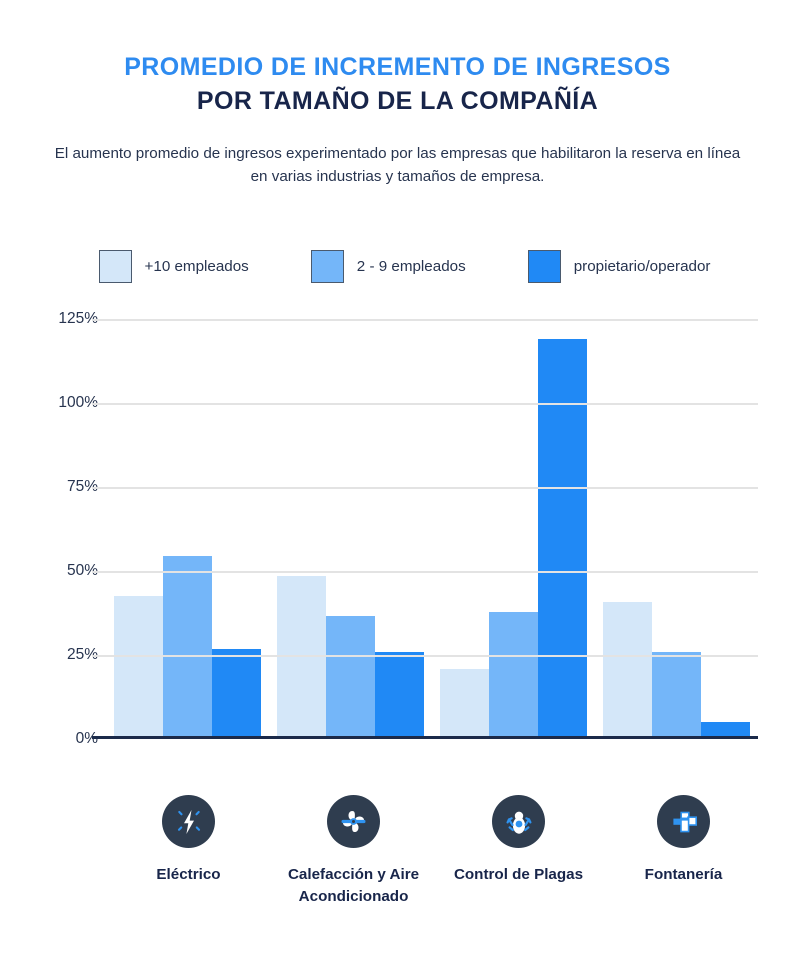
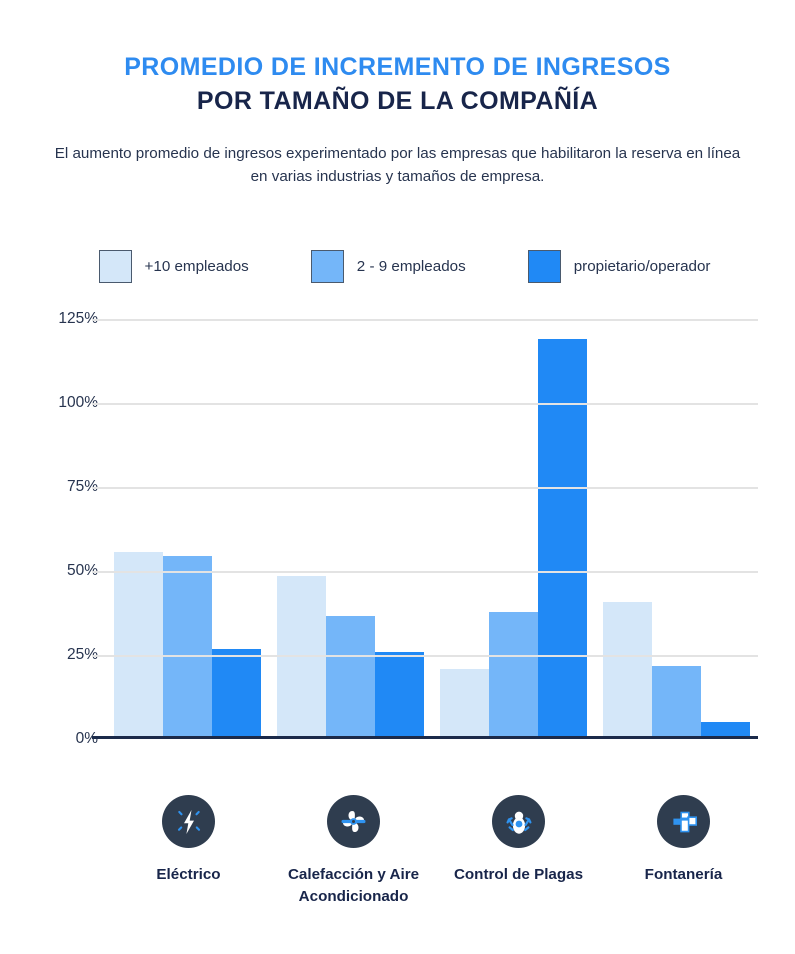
+10 empleados/Eléctrico: 42% -> 55%
2 - 9 empleados/Fontanería: 25% -> 21%
